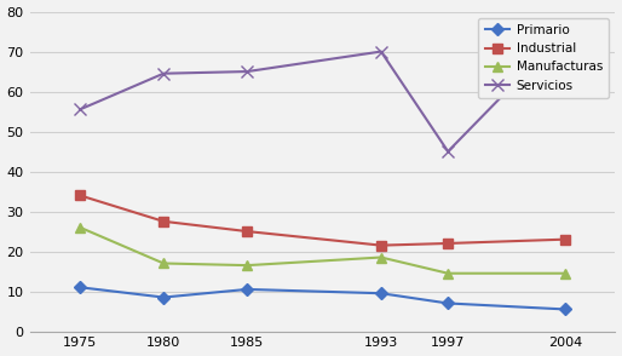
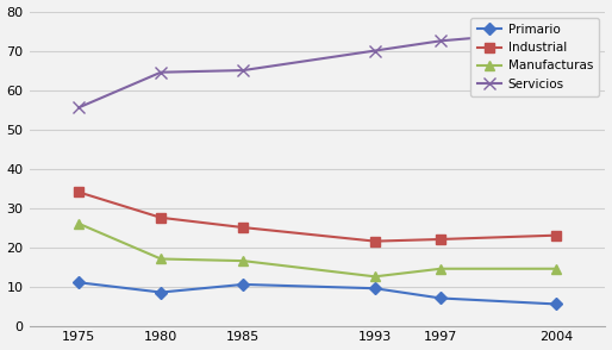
Manufacturas/1993: 18.5 -> 12.5
Servicios/1997: 45.0 -> 72.5
